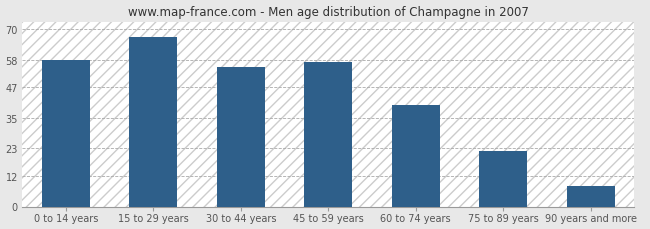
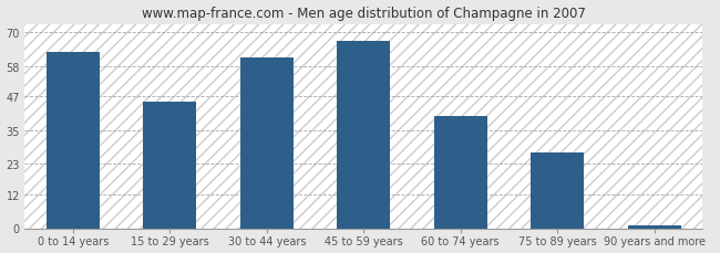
0 to 14 years: 58 -> 63
15 to 29 years: 67 -> 45
30 to 44 years: 55 -> 61
45 to 59 years: 57 -> 67
75 to 89 years: 22 -> 27
90 years and more: 8 -> 1
